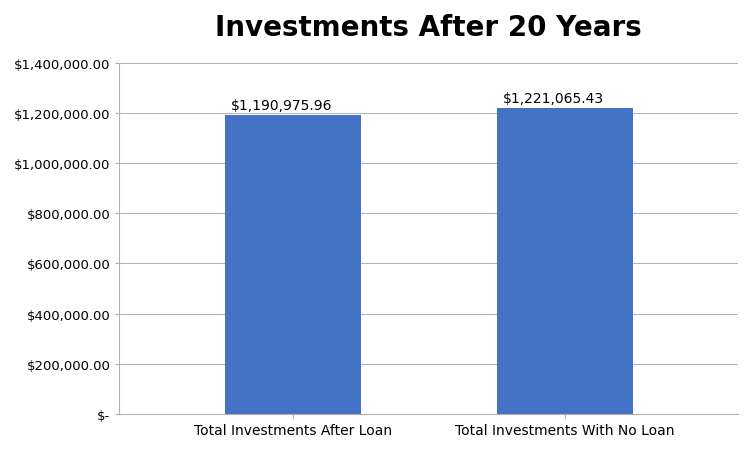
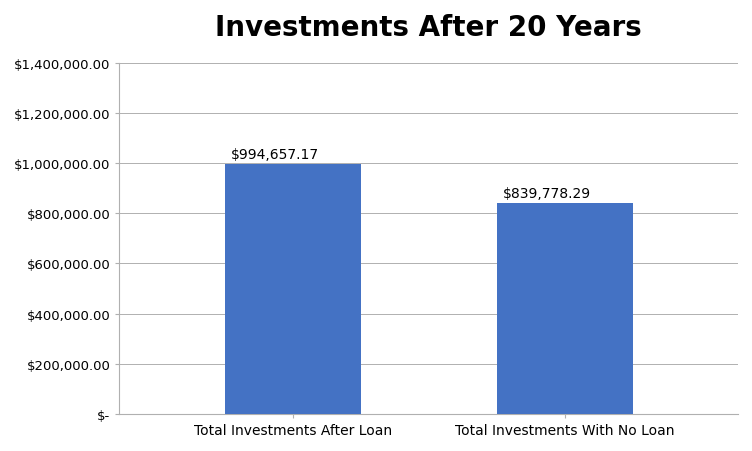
Total Investments After Loan: $1,190,975.96 -> $994,657.17
Total Investments With No Loan: $1,221,065.43 -> $839,778.29
